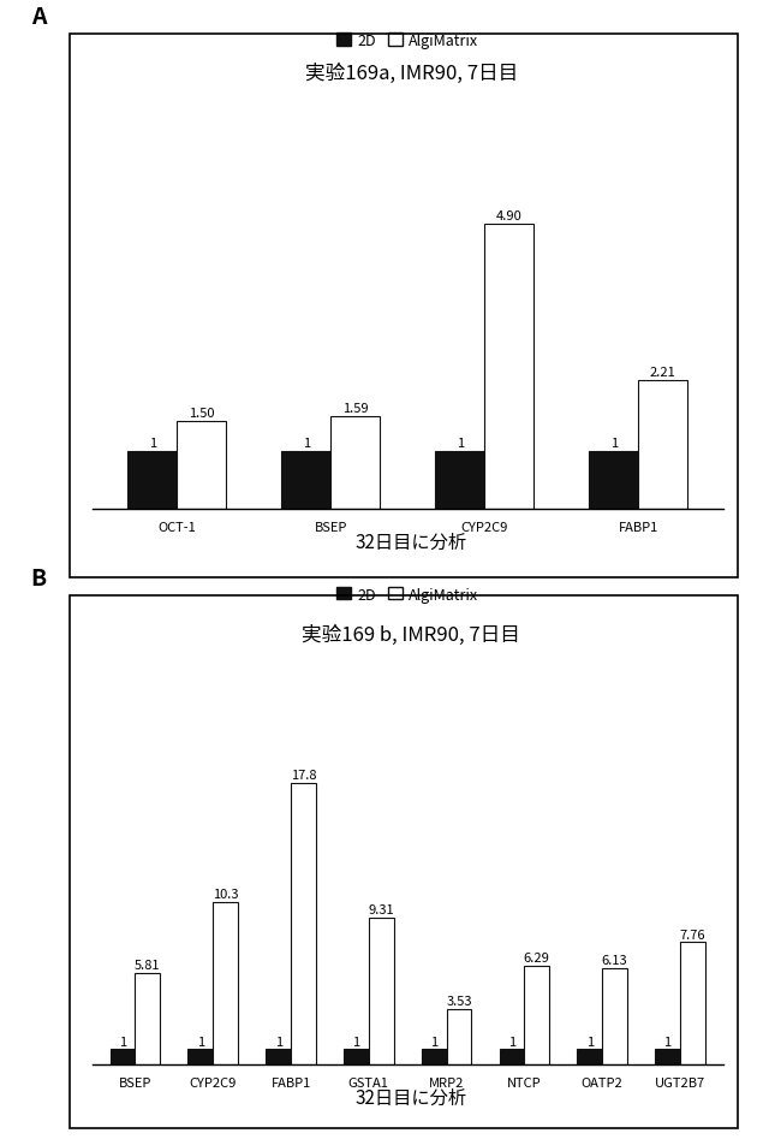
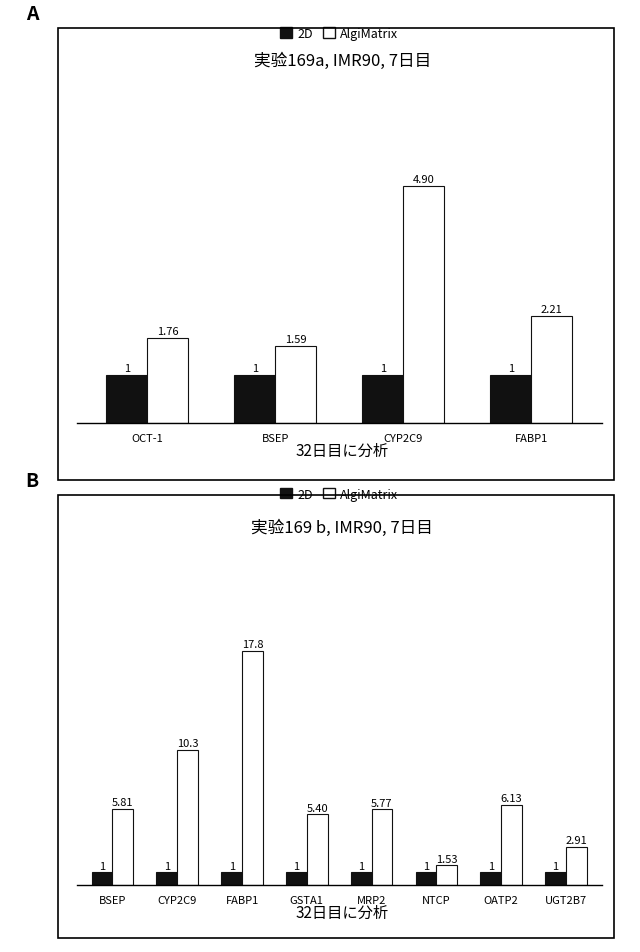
AlgiMatrix/OCT-1: 1.50 -> 1.76
AlgiMatrix/GSTA1: 9.31 -> 5.40
AlgiMatrix/MRP2: 3.53 -> 5.77
AlgiMatrix/NTCP: 6.29 -> 1.53
AlgiMatrix/UGT2B7: 7.76 -> 2.91
